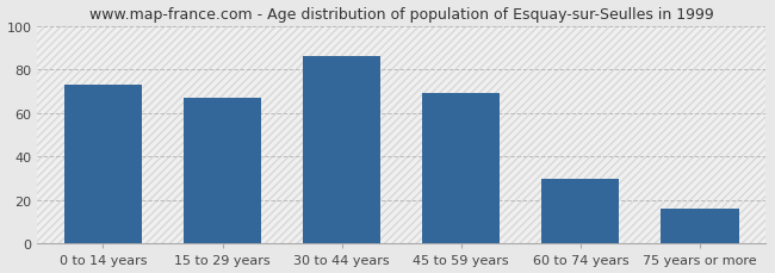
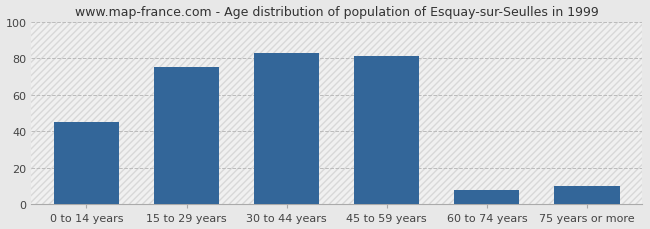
0 to 14 years: 73 -> 45
15 to 29 years: 67 -> 75
30 to 44 years: 86 -> 83
45 to 59 years: 69 -> 81
60 to 74 years: 30 -> 8
75 years or more: 16 -> 10
